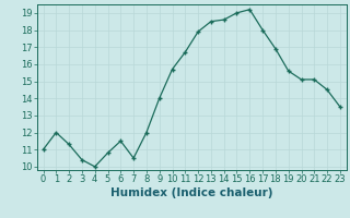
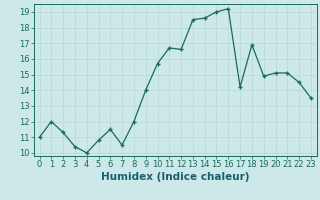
12: 17.9 -> 16.6
17: 18.0 -> 14.2
19: 15.6 -> 14.9
